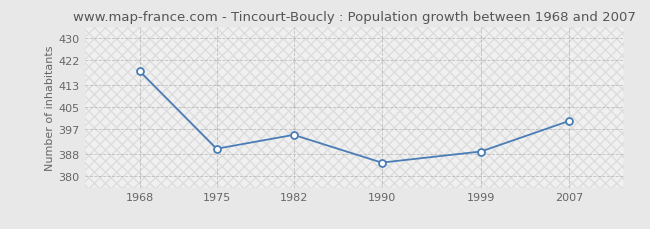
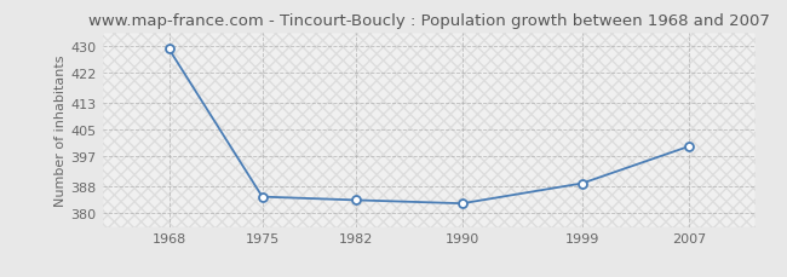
1968: 418 -> 429
1975: 390 -> 385
1982: 395 -> 384
1990: 385 -> 383
